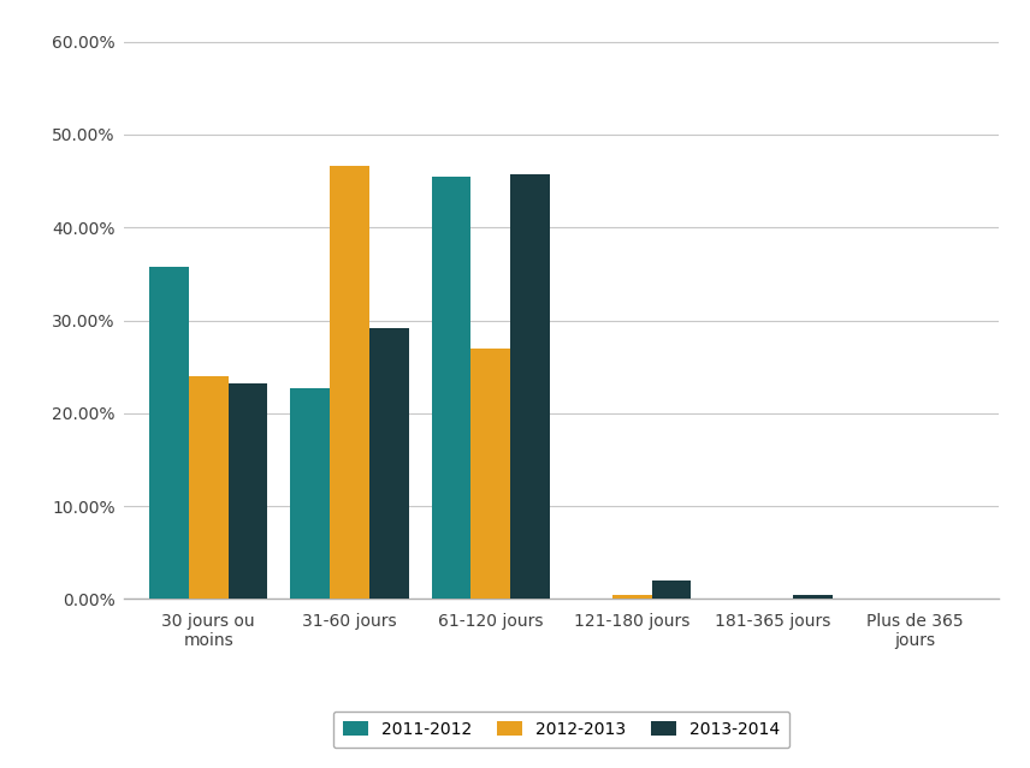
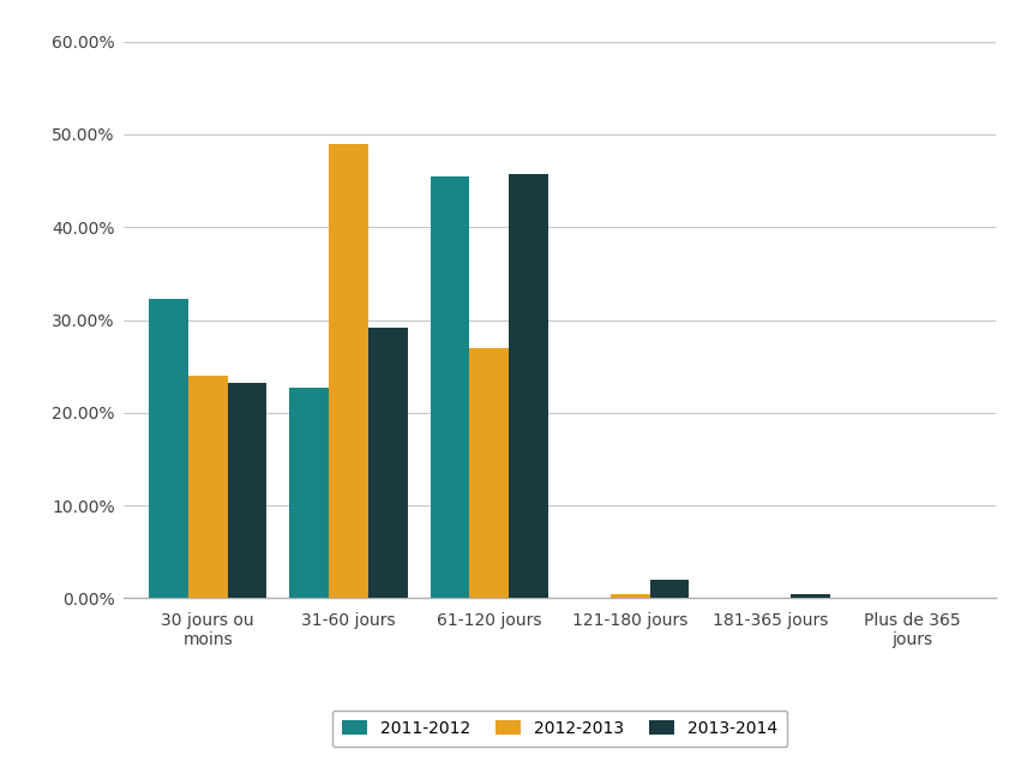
2011-2012/30 jours ou moins: 35.8% -> 32.3%
2012-2013/31-60 jours: 46.6% -> 48.9%
